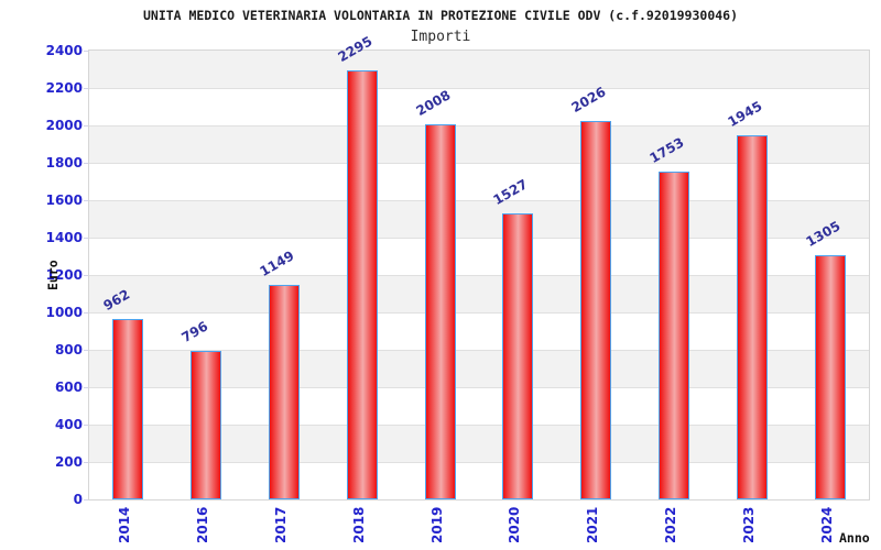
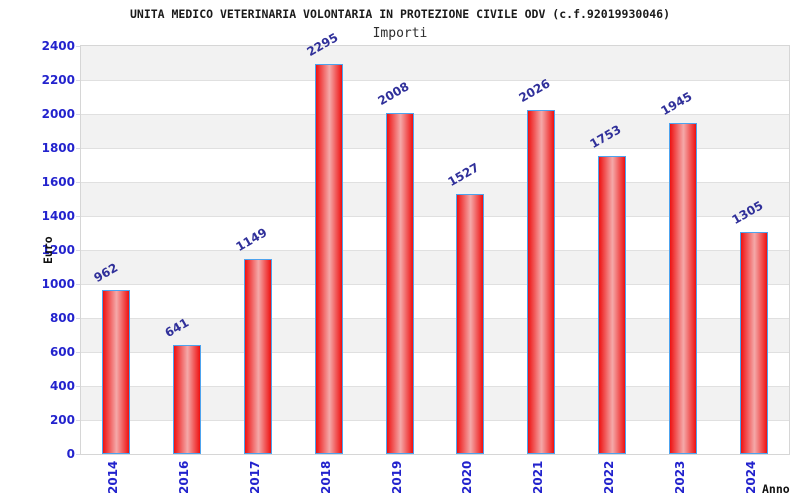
2016: 796 -> 641
